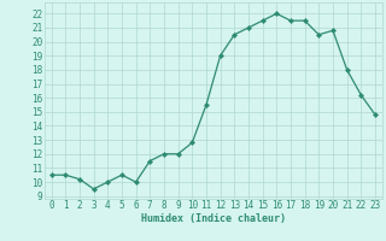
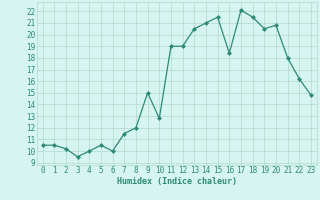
9: 12.0 -> 15.0
11: 15.5 -> 19.0
16: 22.0 -> 18.4
17: 21.5 -> 22.1
